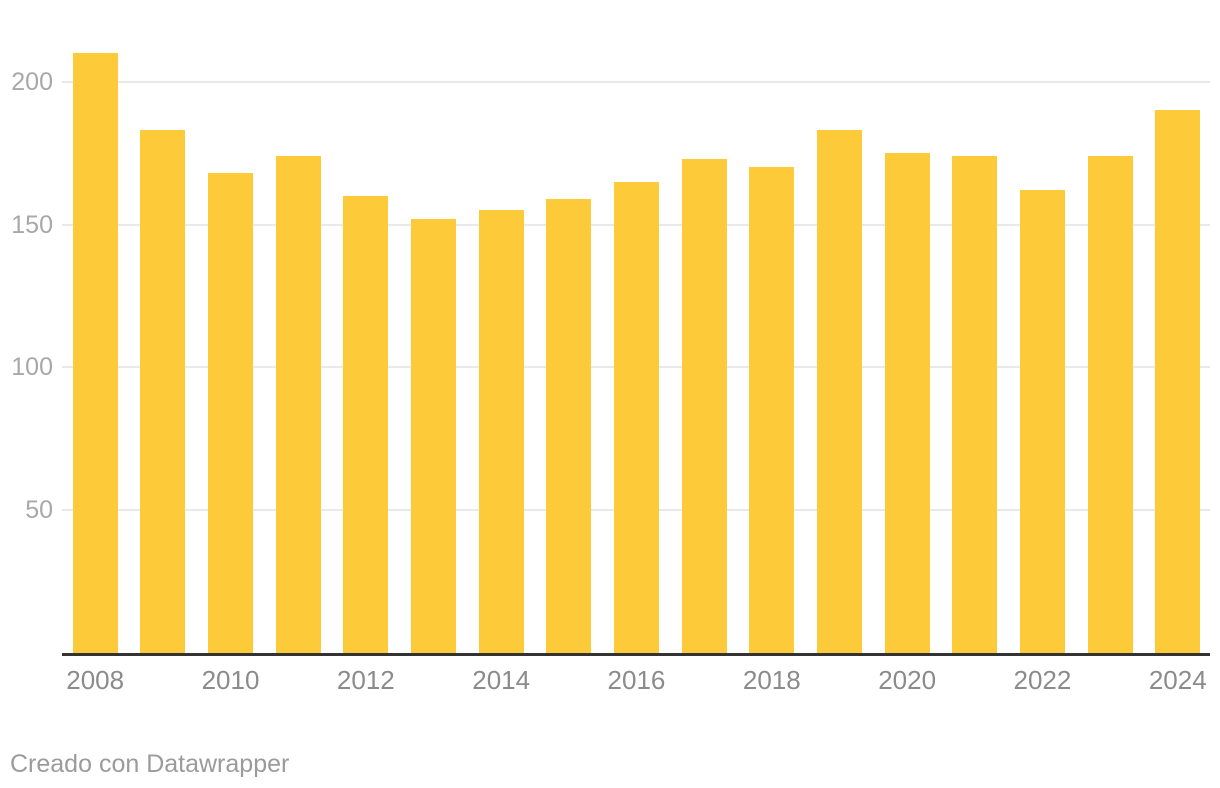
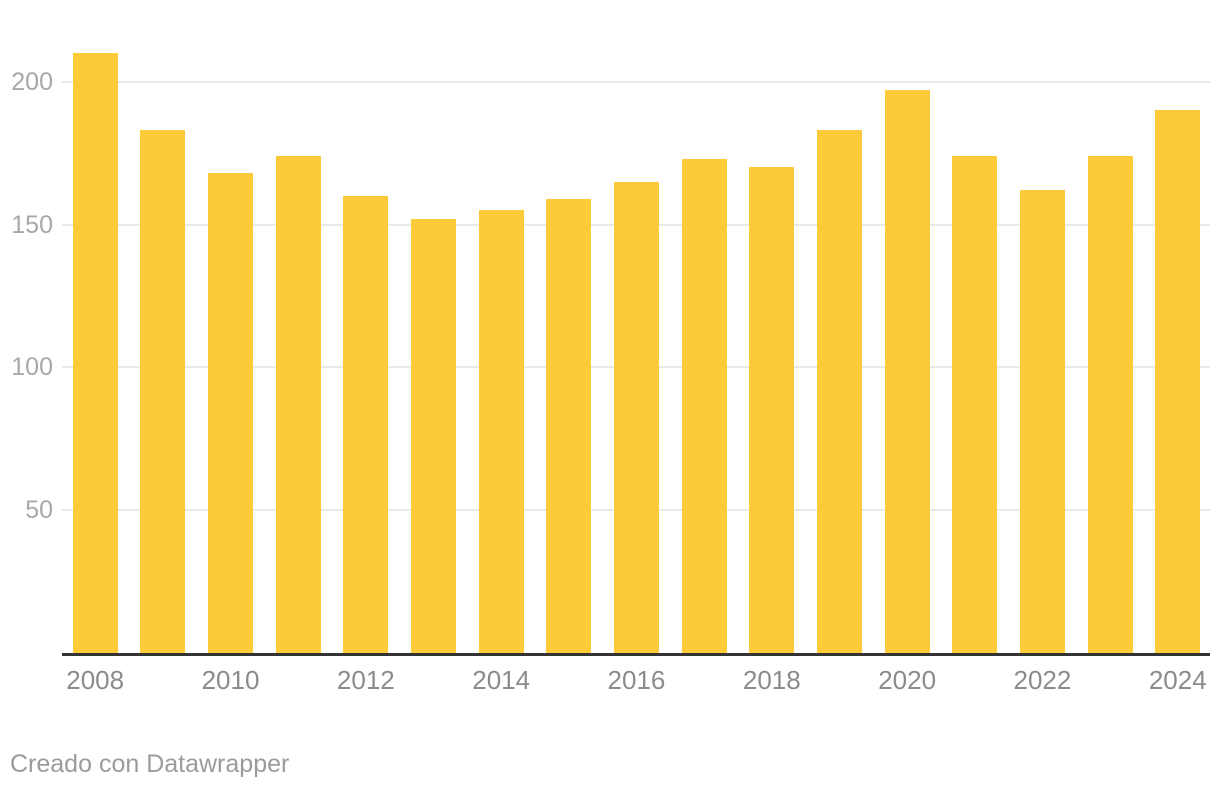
2020: 175 -> 197
